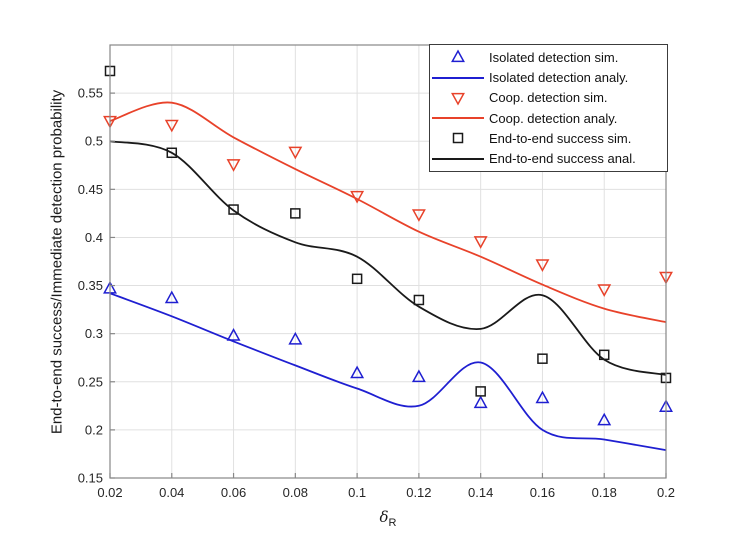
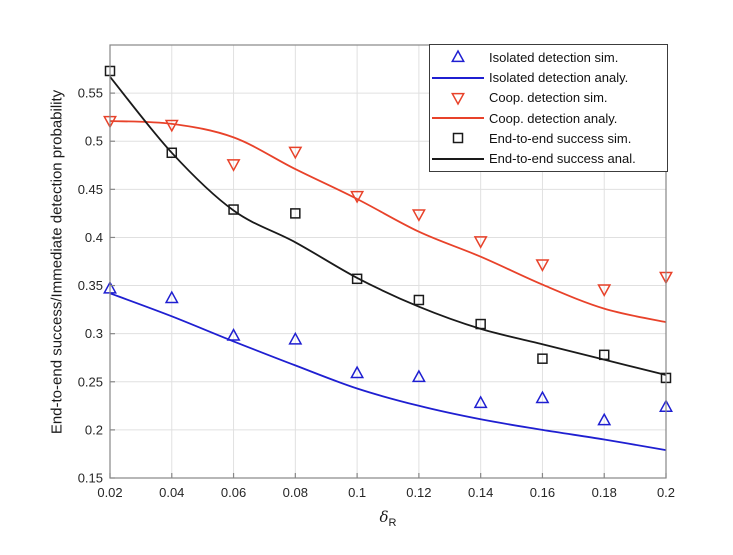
End-to-end success anal./0.02: 0.50 -> 0.57
Coop. detection analy./0.04: 0.54 -> 0.52
End-to-end success anal./0.1: 0.38 -> 0.36
Isolated detection analy./0.14: 0.27 -> 0.21
End-to-end success sim./0.14: 0.24 -> 0.31
End-to-end success anal./0.16: 0.34 -> 0.29
